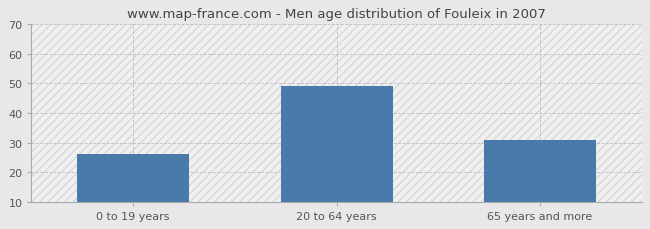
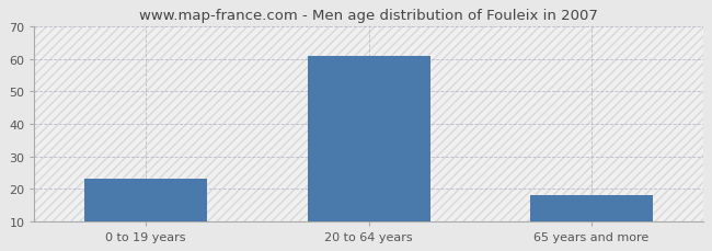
0 to 19 years: 26 -> 23
20 to 64 years: 49 -> 61
65 years and more: 31 -> 18
